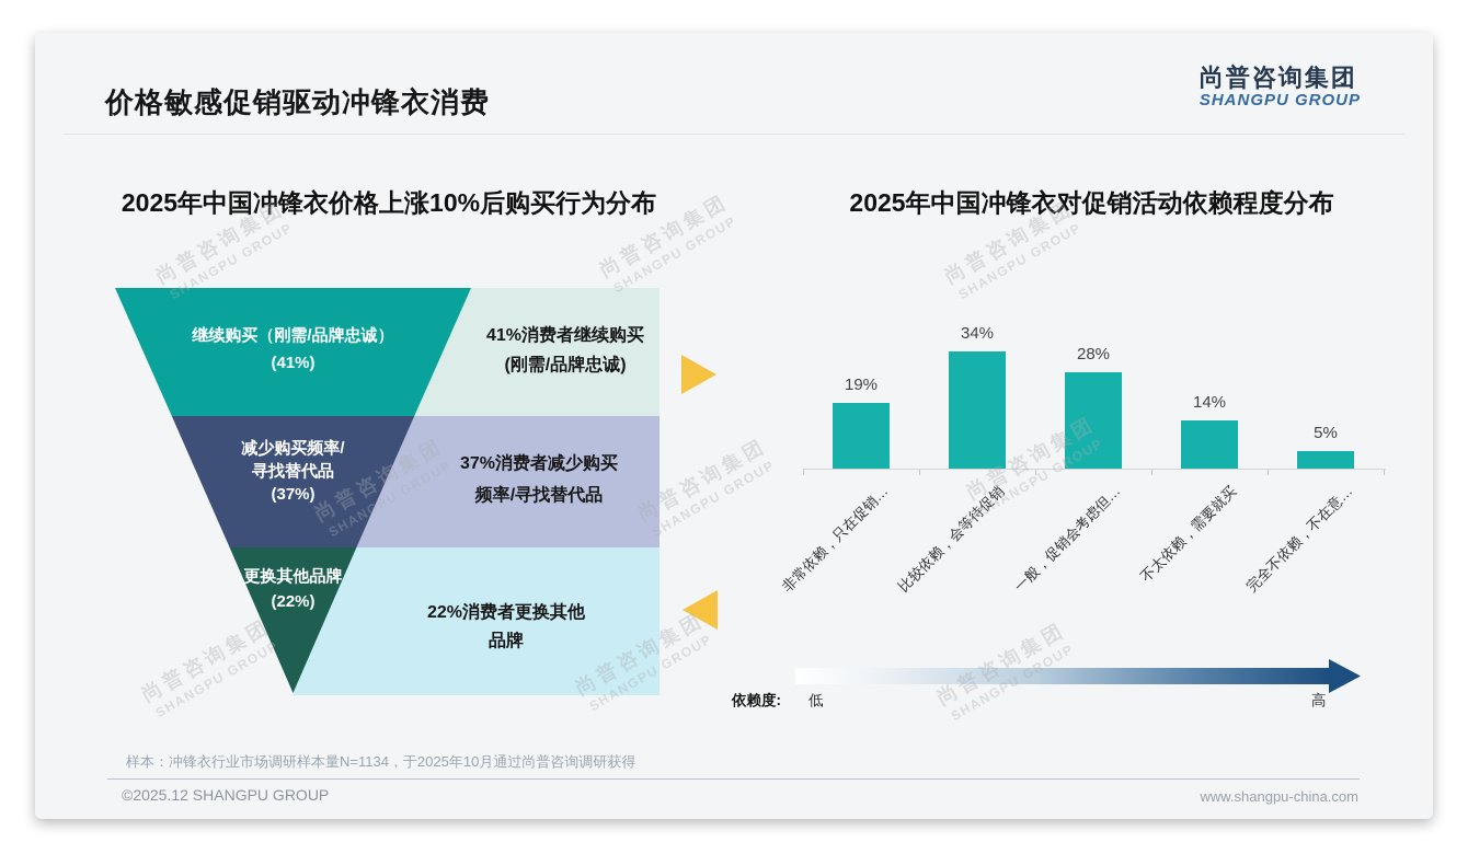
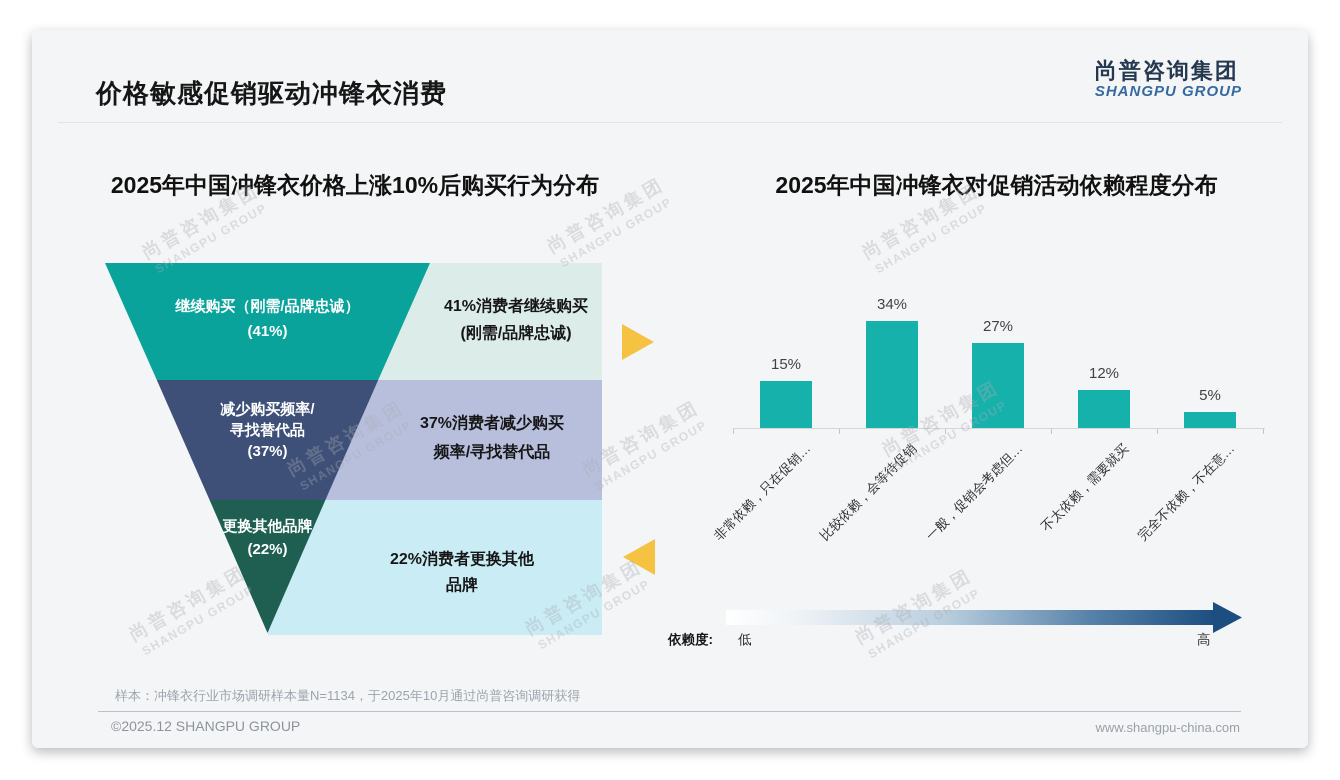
2025年中国冲锋衣对促销活动依赖程度分布/非常依赖，只在促销…: 19% -> 15%
2025年中国冲锋衣对促销活动依赖程度分布/一般，促销会考虑但…: 28% -> 27%
2025年中国冲锋衣对促销活动依赖程度分布/不太依赖，需要就买: 14% -> 12%
